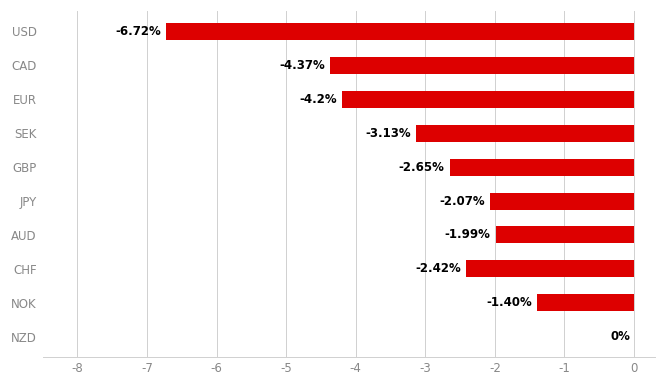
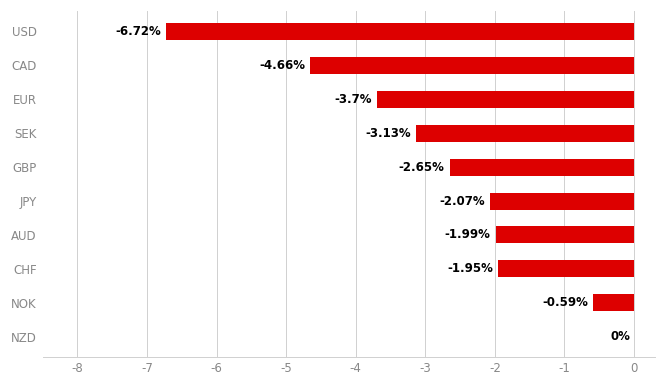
CAD: -4.37% -> -4.66%
EUR: -4.2% -> -3.7%
CHF: -2.42% -> -1.95%
NOK: -1.40% -> -0.59%
